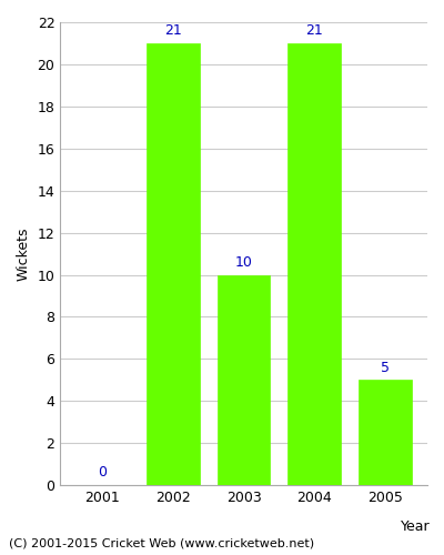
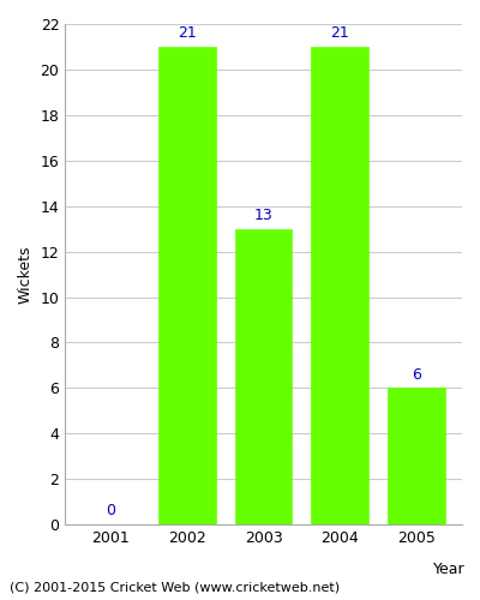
2003: 10 -> 13
2005: 5 -> 6
